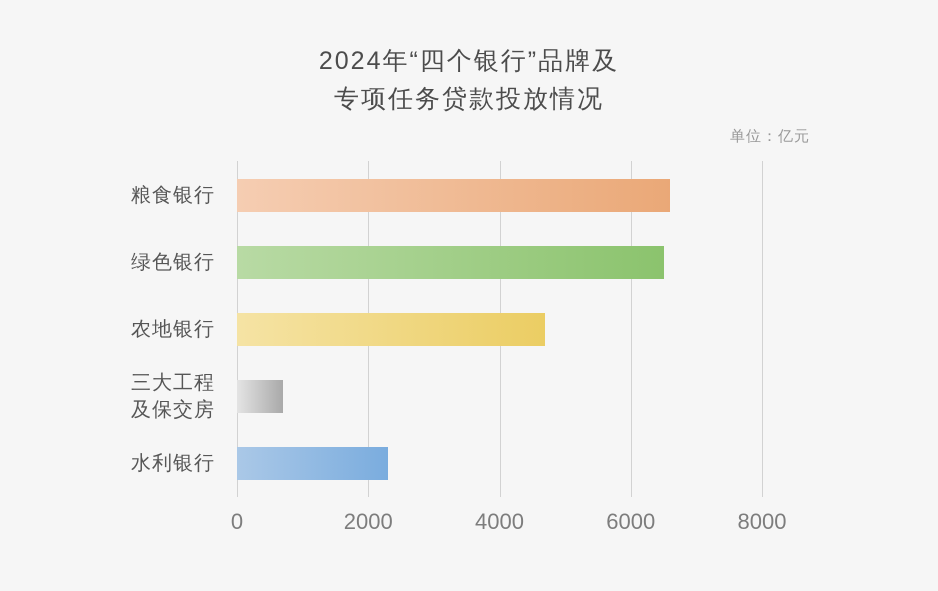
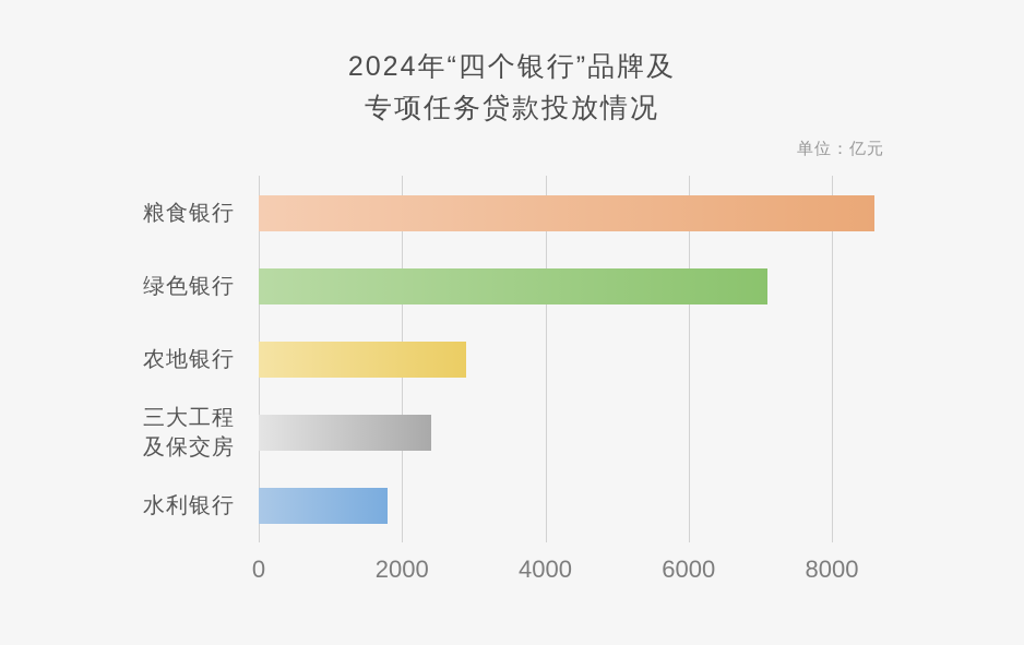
粮食银行: 6600 -> 8600
绿色银行: 6500 -> 7100
农地银行: 4700 -> 2900
三大工程 及保交房: 700 -> 2400
水利银行: 2300 -> 1800
